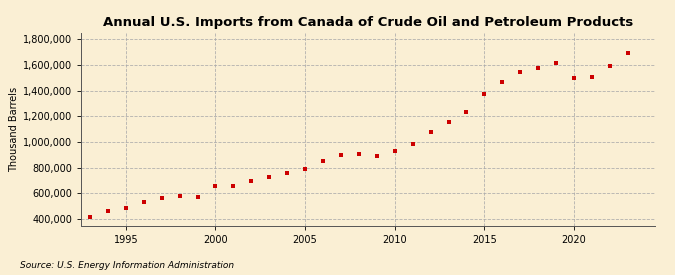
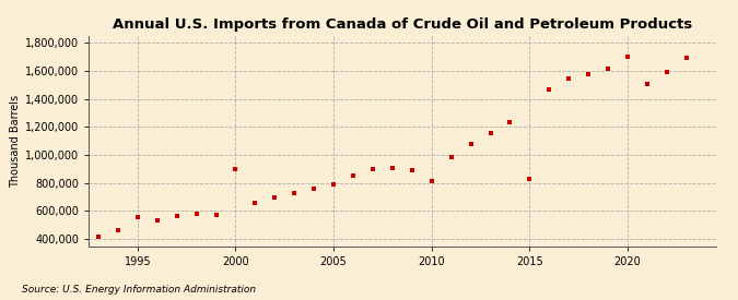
1995: 490,000 -> 560,000
2000: 660,000 -> 900,000
2010: 930,000 -> 810,000
2015: 1,380,000 -> 830,000
2020: 1,500,000 -> 1,700,000
